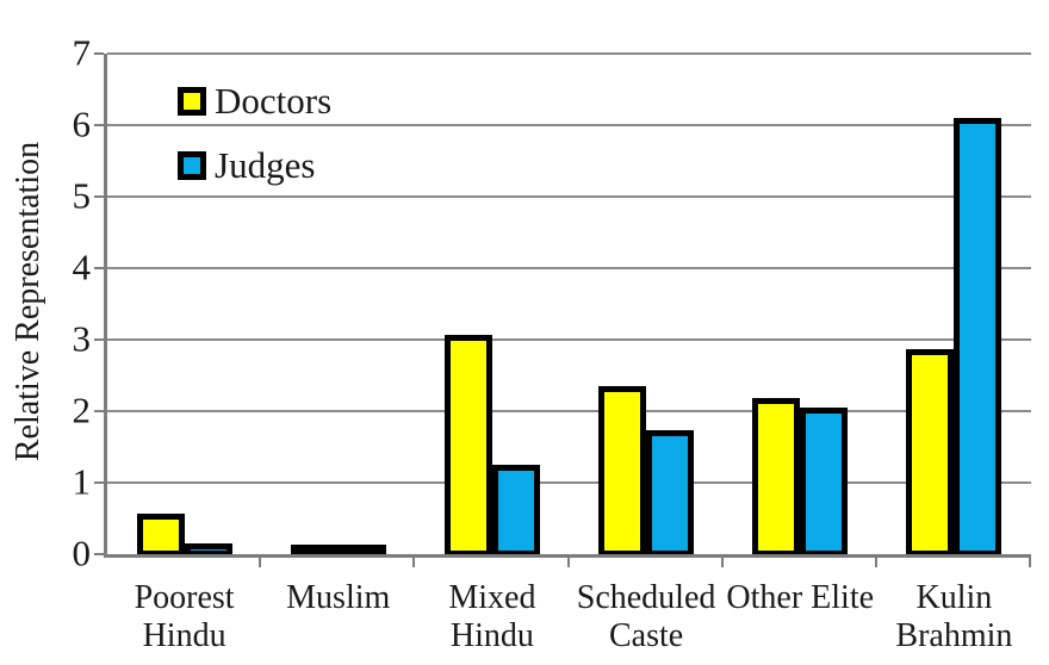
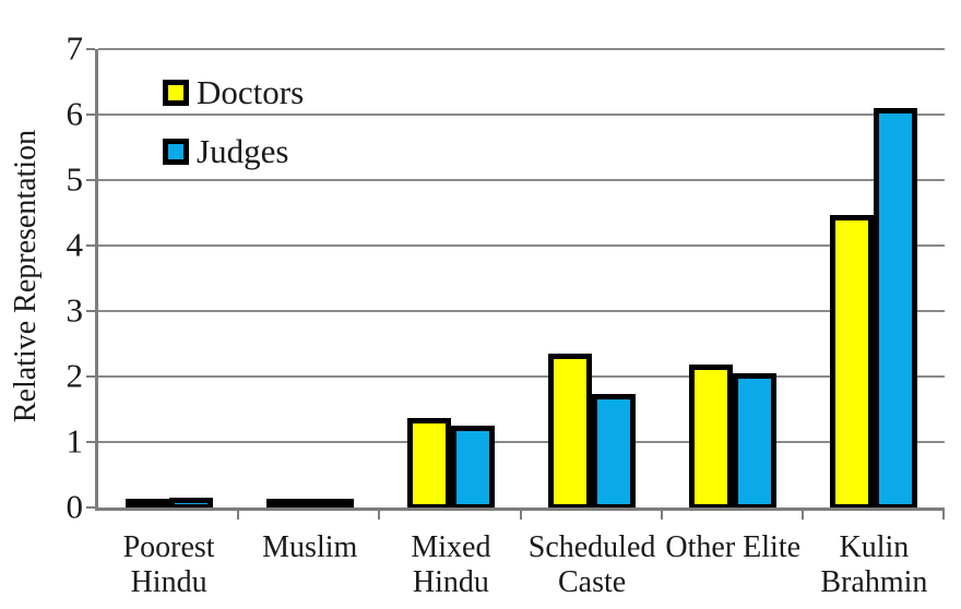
Doctors/Poorest Hindu: 0.6 -> 0.1
Doctors/Mixed Hindu: 3.1 -> 1.4
Doctors/Kulin Brahmin: 2.9 -> 4.5
